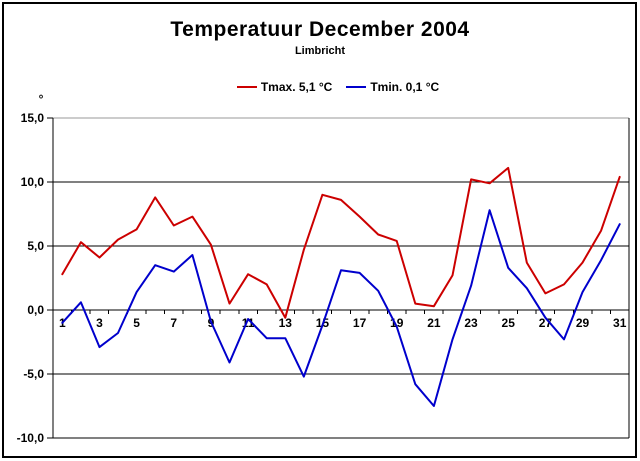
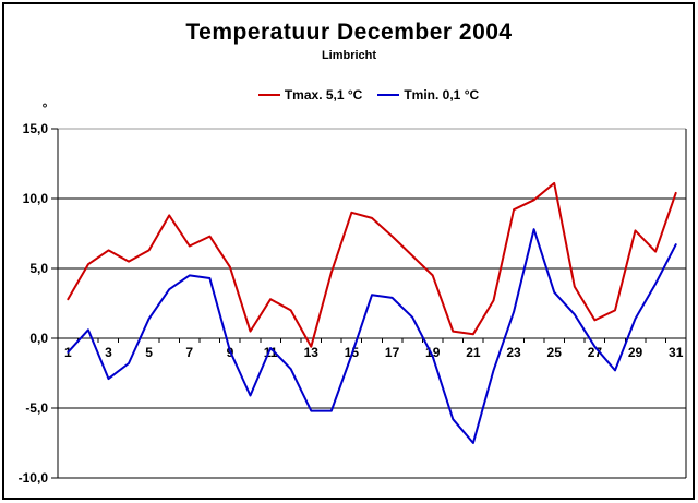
Tmax. 5,1 °C/3: 4,1 -> 6,3
Tmin. 0,1 °C/7: 3,0 -> 4,5
Tmin. 0,1 °C/13: -2,2 -> -5,2
Tmax. 5,1 °C/19: 5,4 -> 4,5
Tmax. 5,1 °C/23: 10,2 -> 9,2
Tmax. 5,1 °C/29: 3,7 -> 7,7
